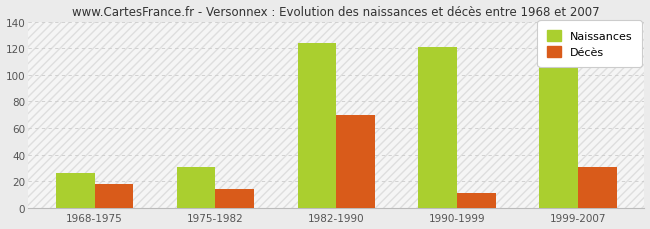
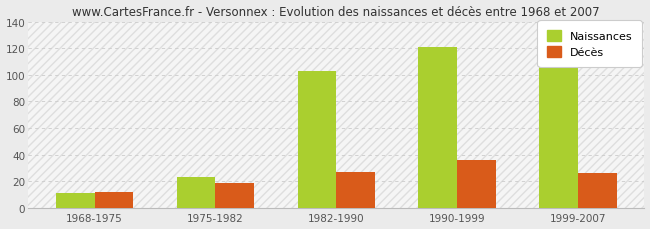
Naissances/1968-1975: 26 -> 11
Décès/1968-1975: 18 -> 12
Naissances/1975-1982: 31 -> 23
Décès/1975-1982: 14 -> 19
Naissances/1982-1990: 124 -> 103
Décès/1982-1990: 70 -> 27
Décès/1990-1999: 11 -> 36
Décès/1999-2007: 31 -> 26
